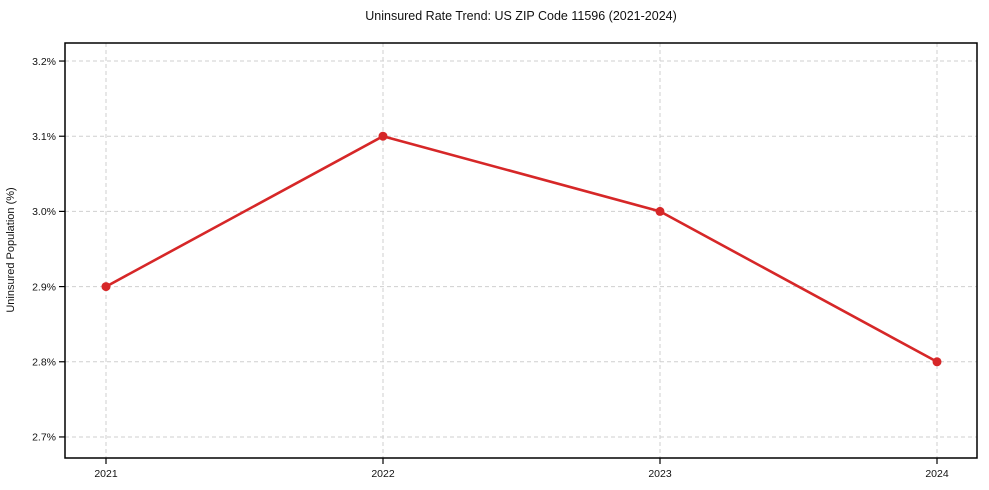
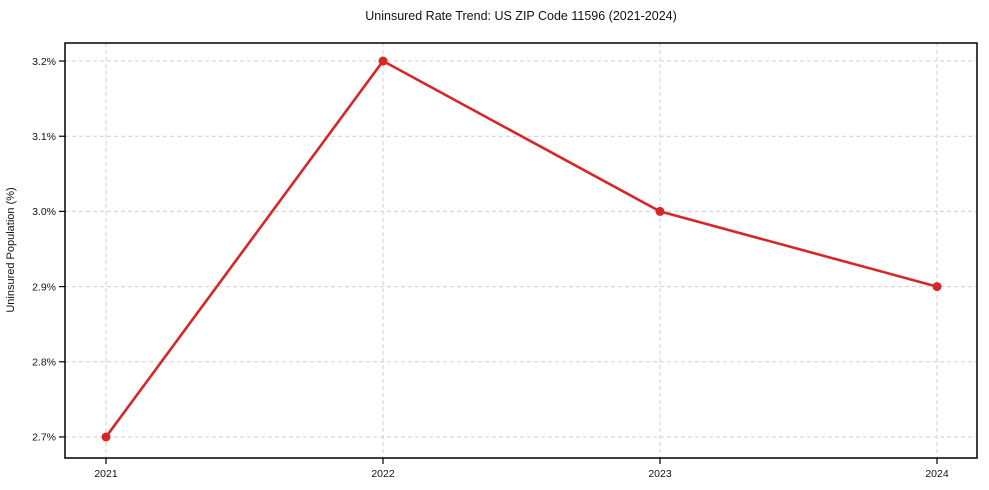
2021: 2.9% -> 2.7%
2022: 3.1% -> 3.2%
2024: 2.8% -> 2.9%
